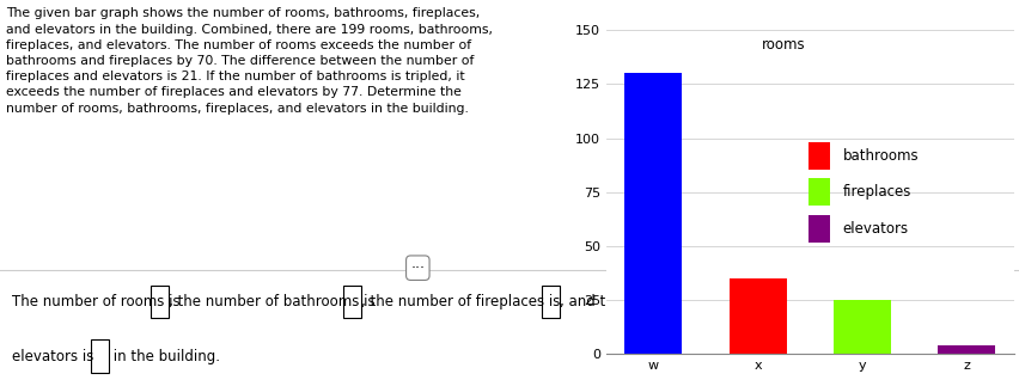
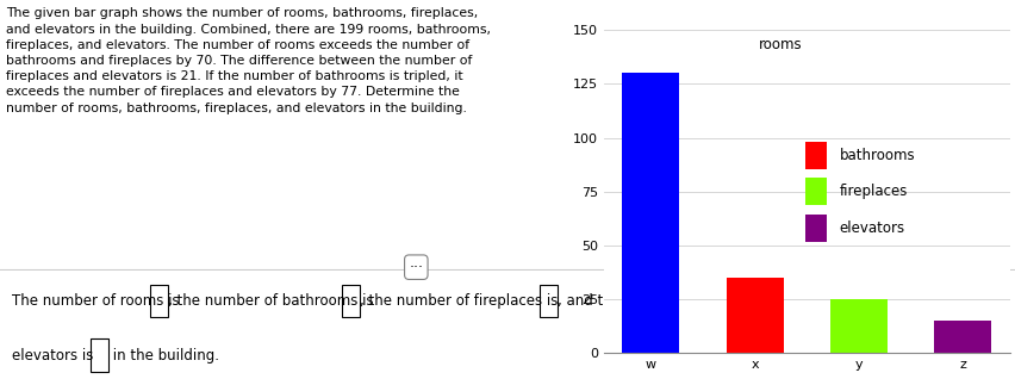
z: 4 -> 15
